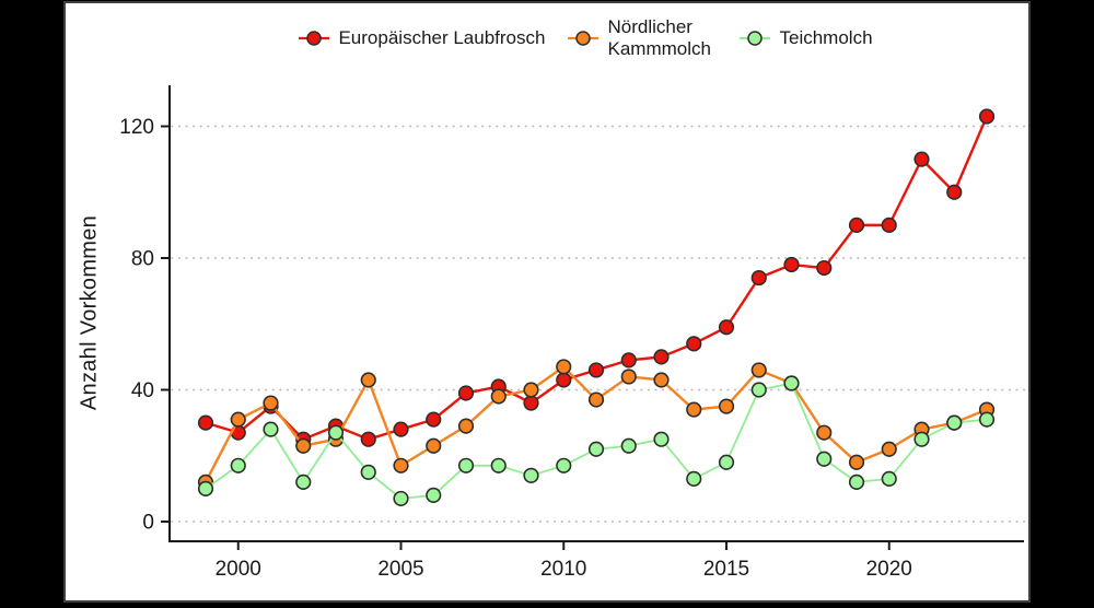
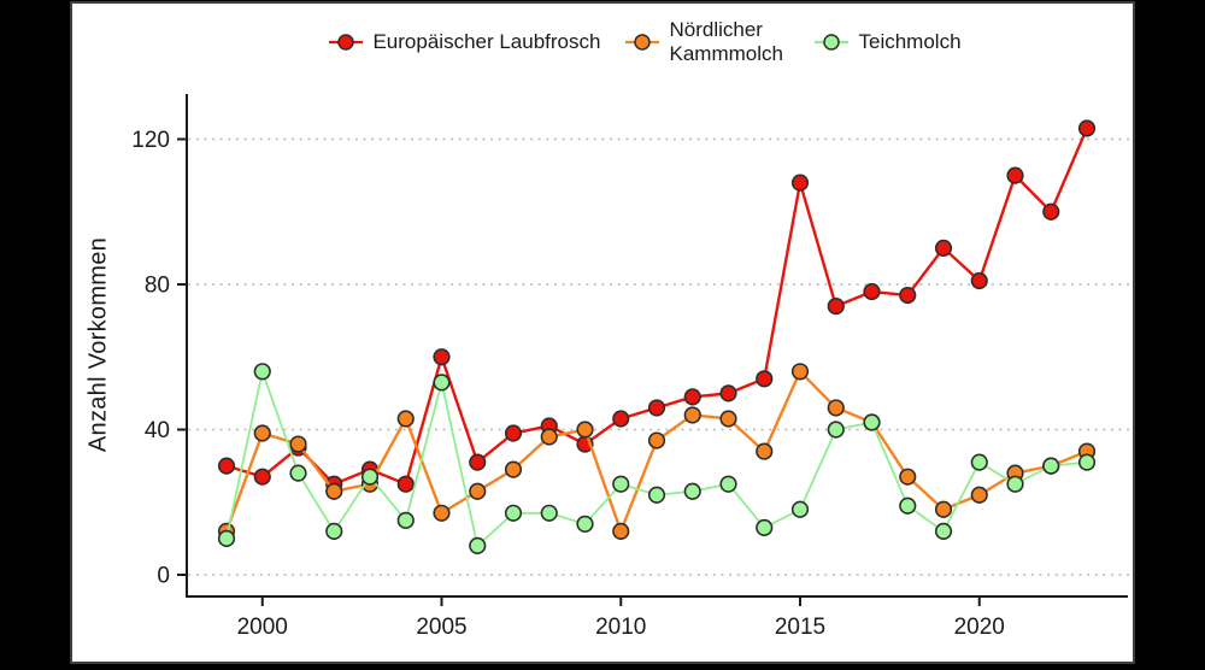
Nördlicher Kammmolch/2000: 31 -> 39
Teichmolch/2000: 17 -> 56
Europäischer Laubfrosch/2005: 28 -> 60
Teichmolch/2005: 7 -> 53
Nördlicher Kammmolch/2010: 47 -> 12
Teichmolch/2010: 17 -> 25
Europäischer Laubfrosch/2015: 59 -> 108
Nördlicher Kammmolch/2015: 35 -> 56
Europäischer Laubfrosch/2020: 90 -> 81
Teichmolch/2020: 13 -> 31
